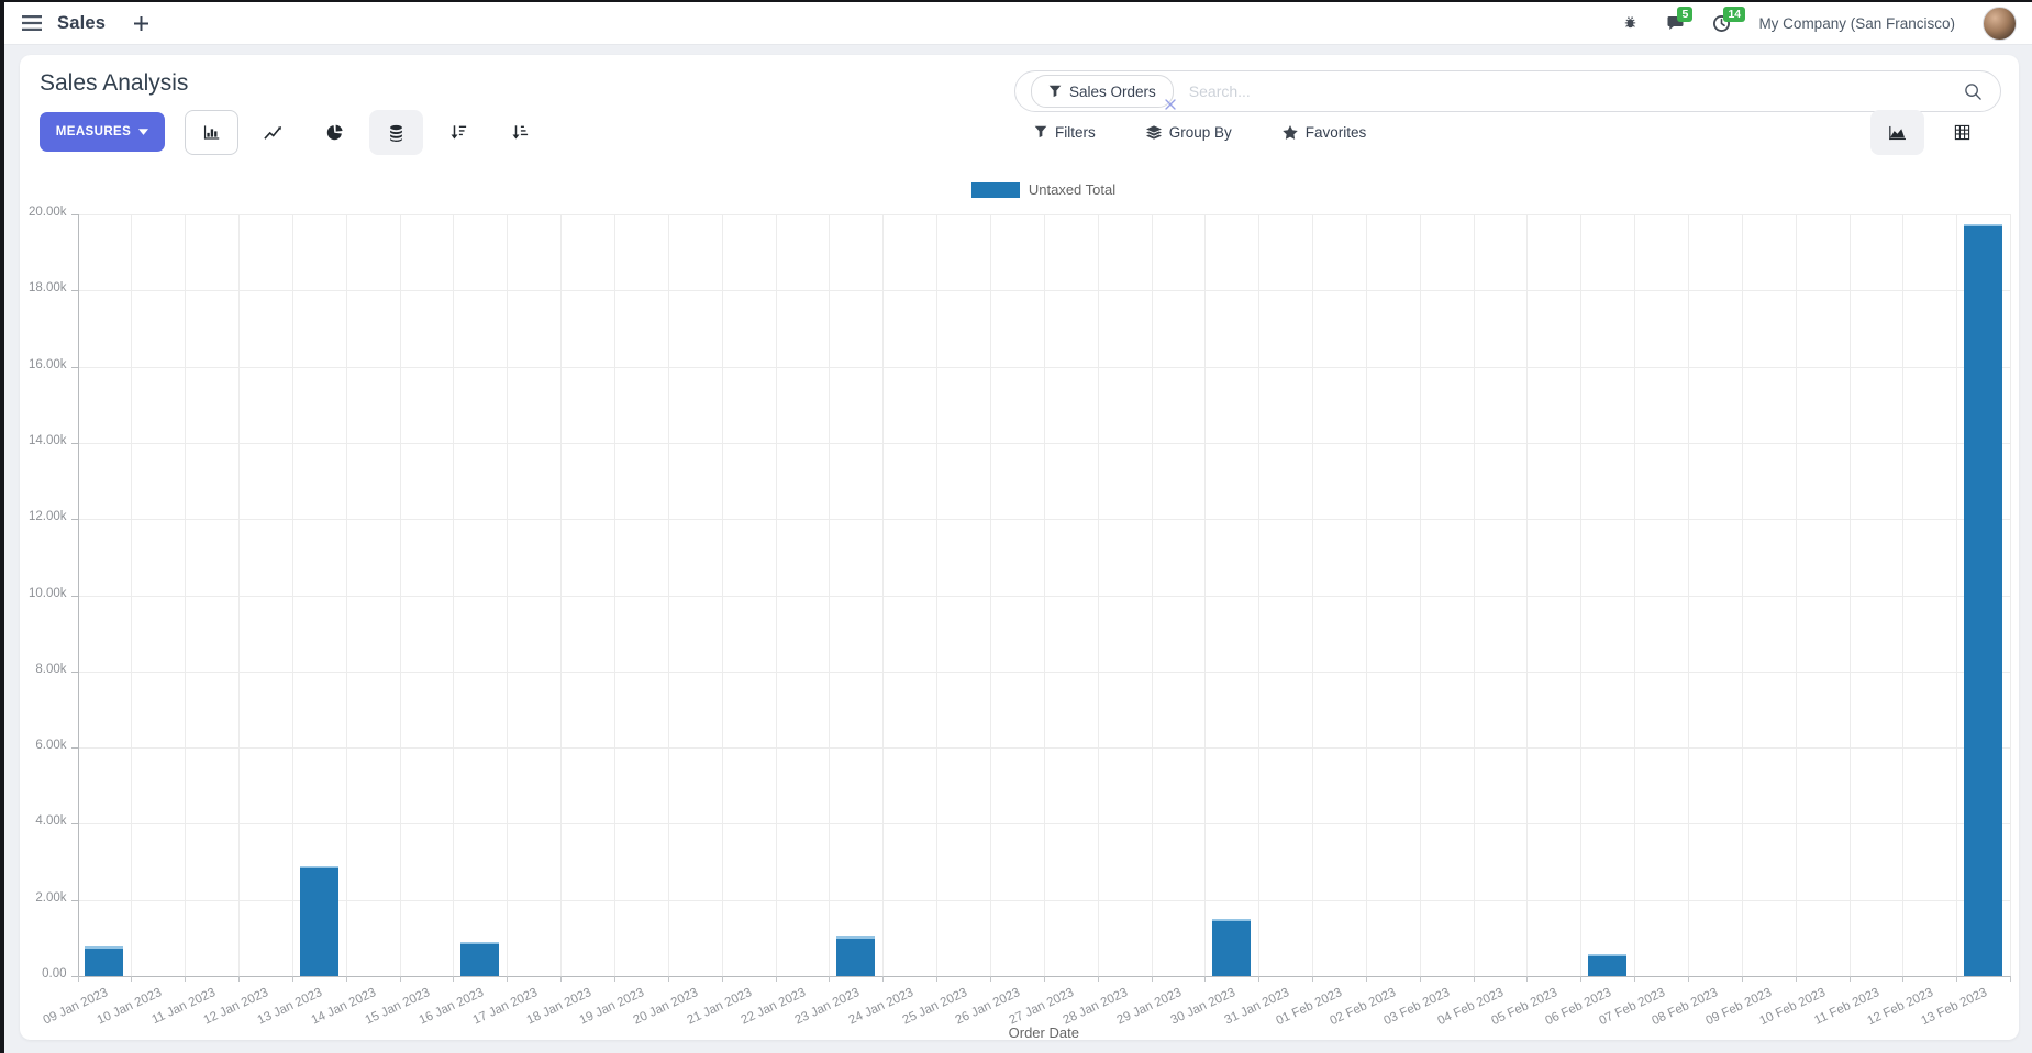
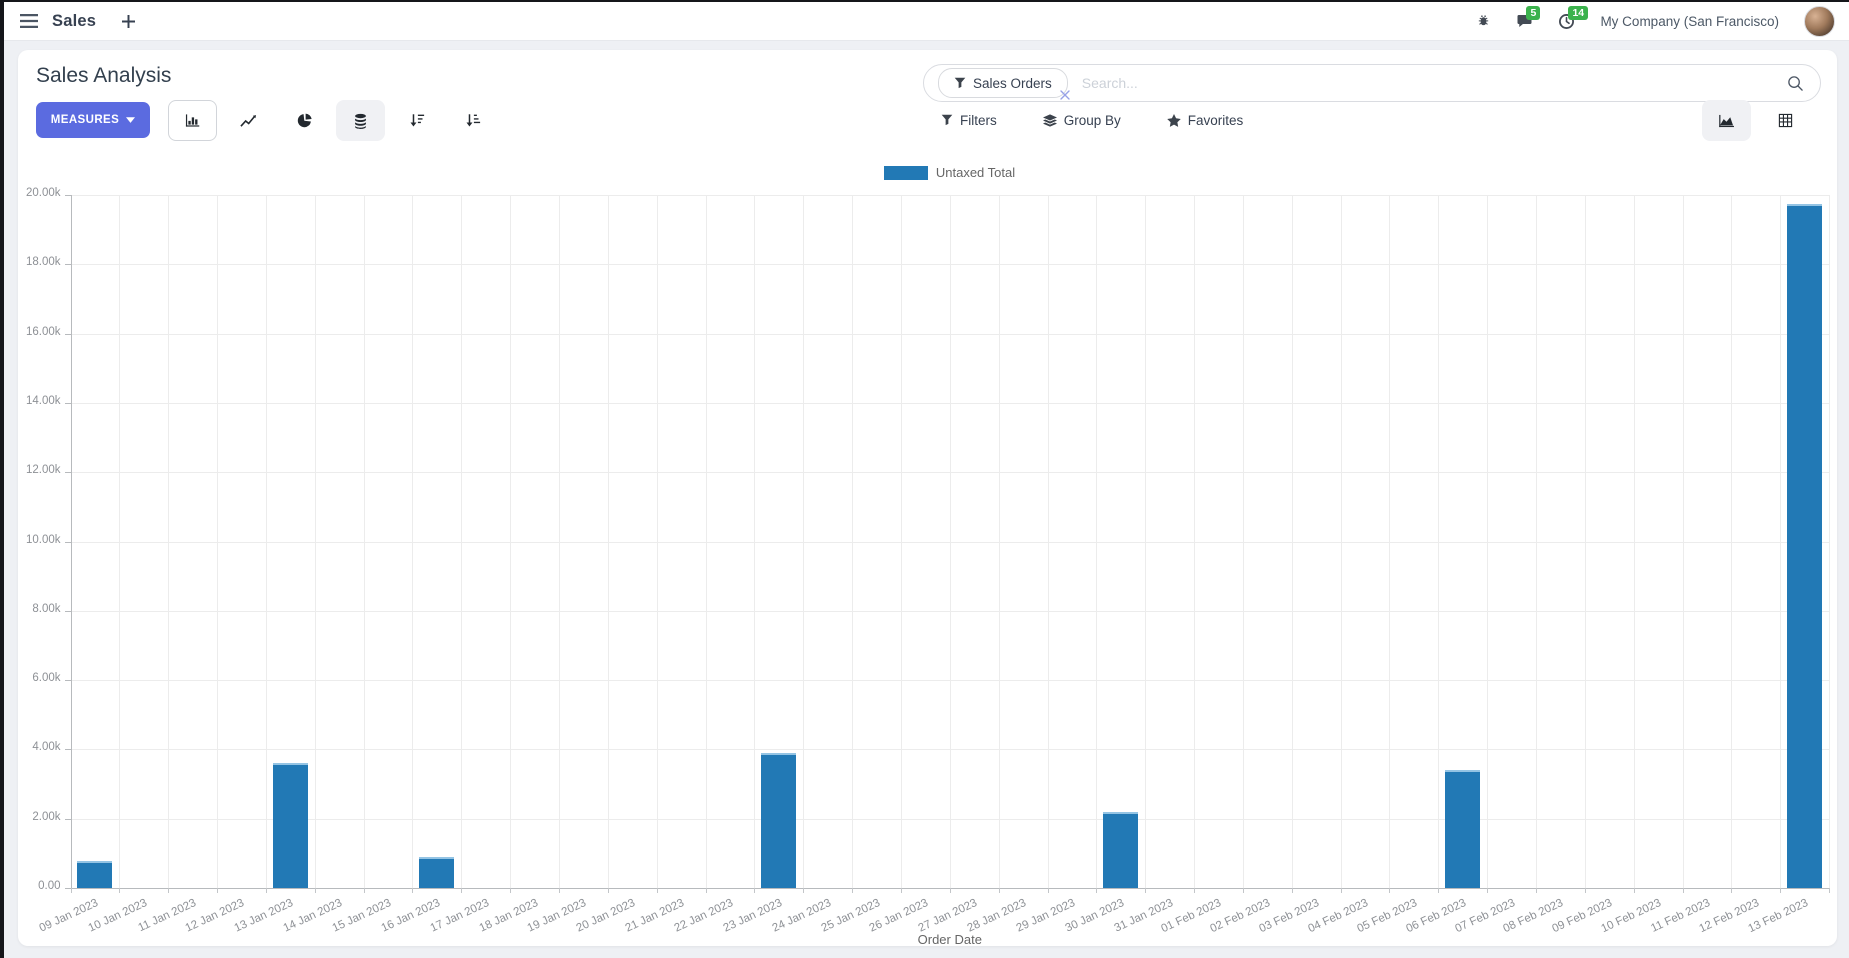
13 Jan 2023: 2.9k -> 3.6k
23 Jan 2023: 1.0k -> 3.9k
30 Jan 2023: 1.5k -> 2.2k
06 Feb 2023: 0.6k -> 3.4k
